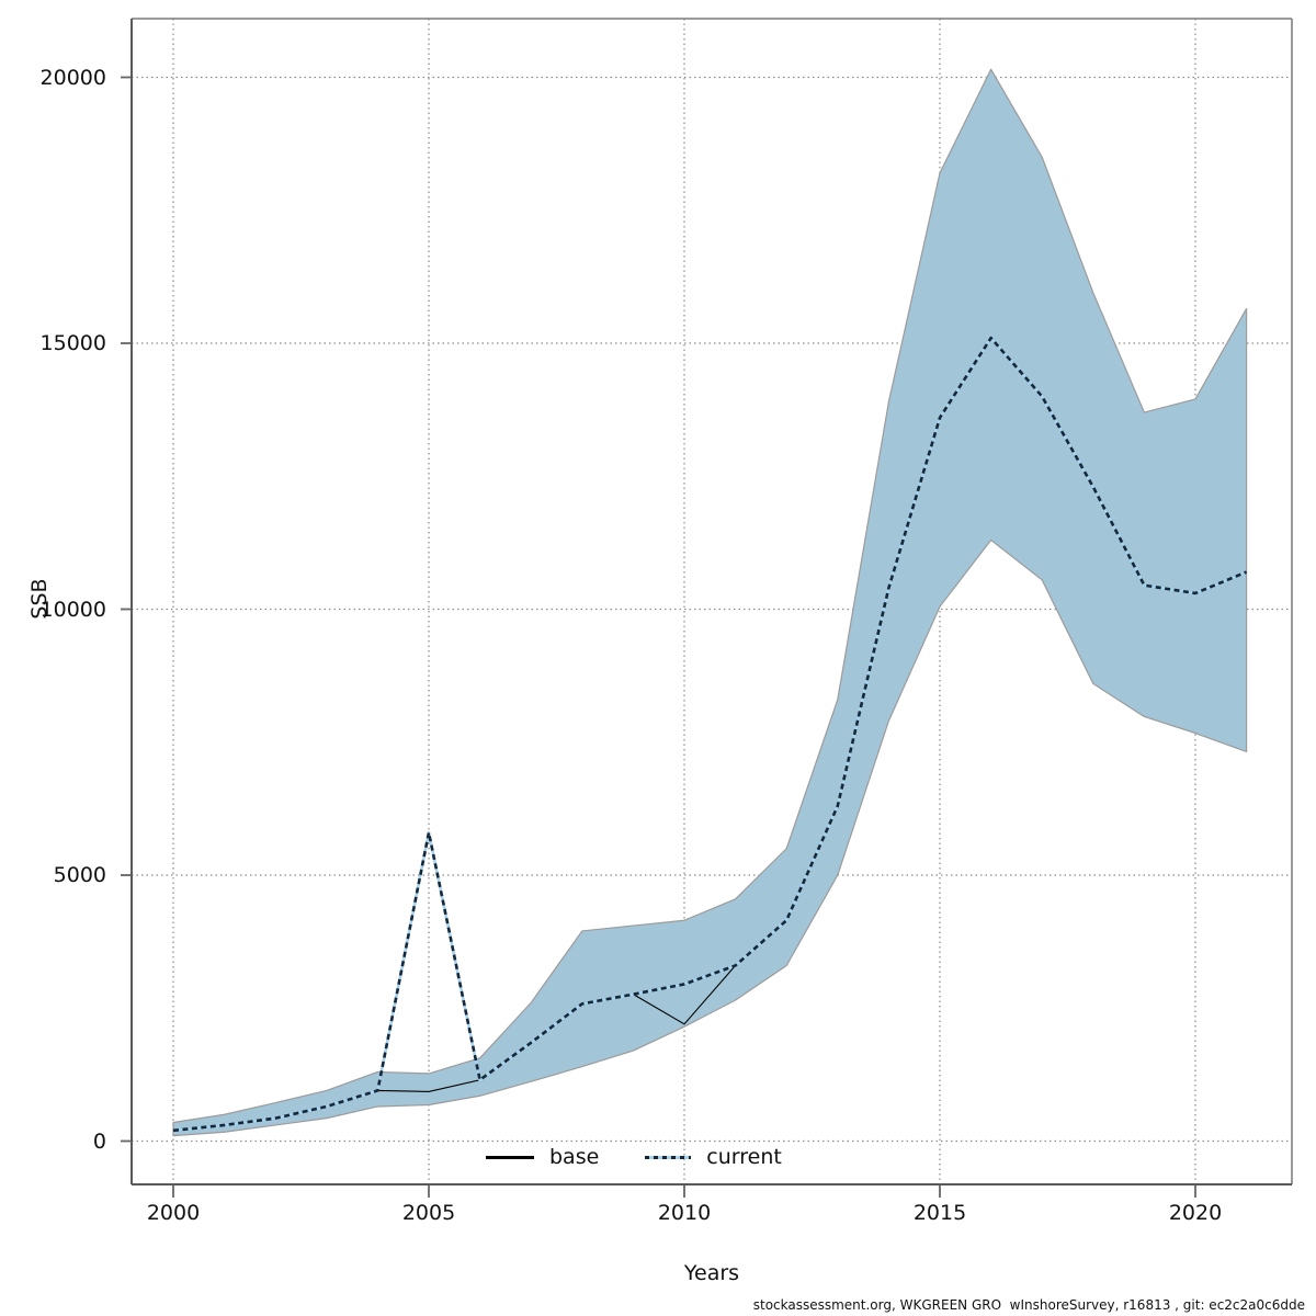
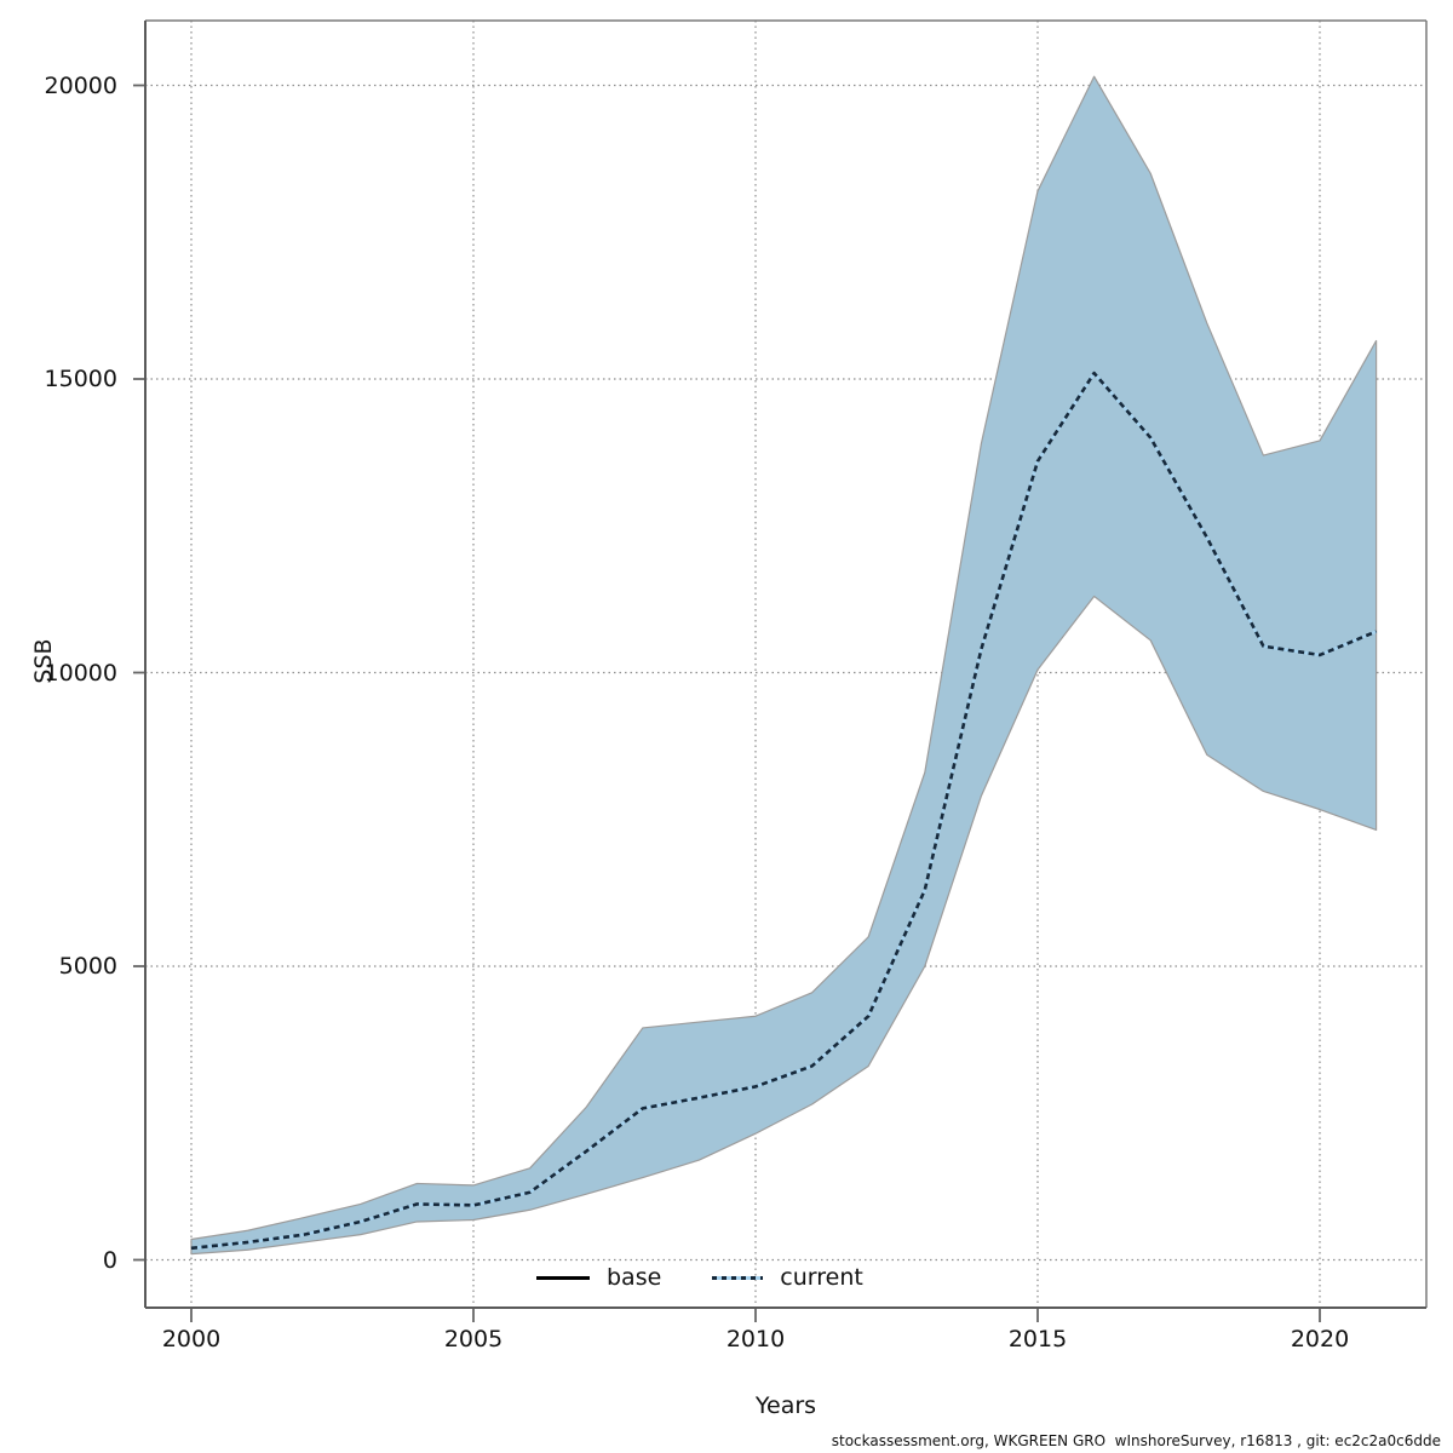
current/2005: 5800 -> 900
base/2010: 2200 -> 3000
